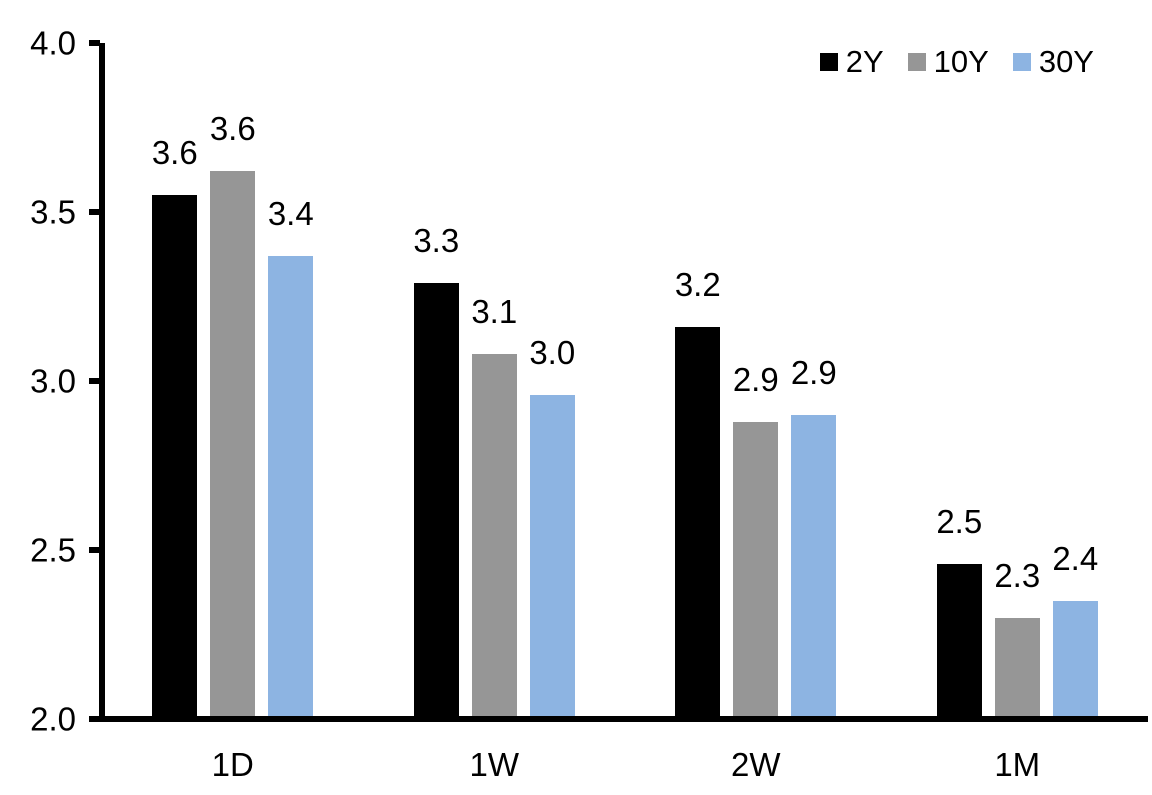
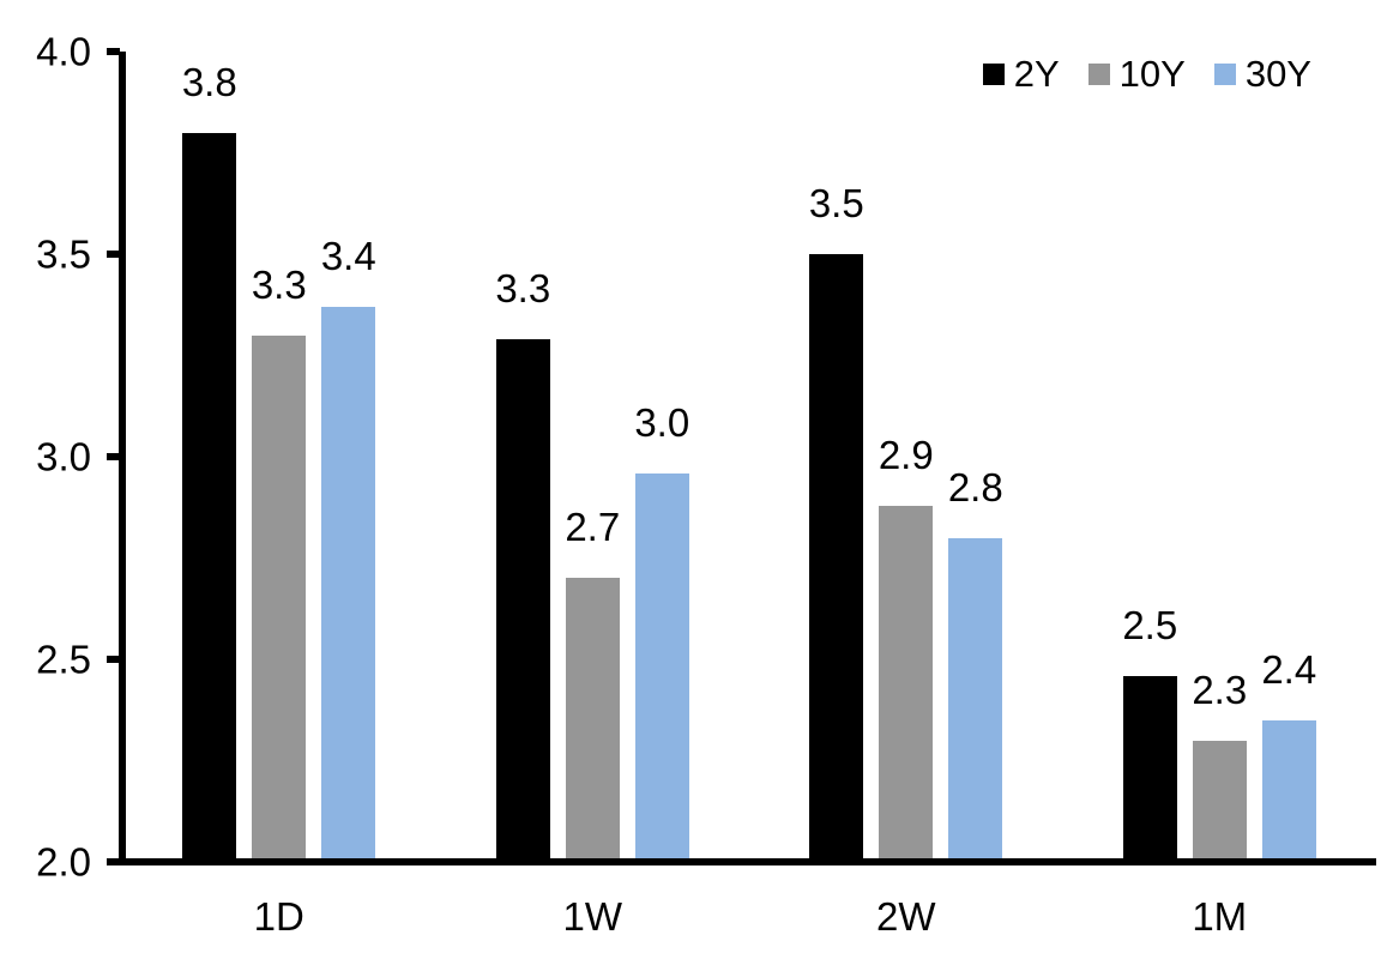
2Y/1D: 3.6 -> 3.8
10Y/1D: 3.6 -> 3.3
10Y/1W: 3.1 -> 2.7
2Y/2W: 3.2 -> 3.5
30Y/2W: 2.9 -> 2.8
